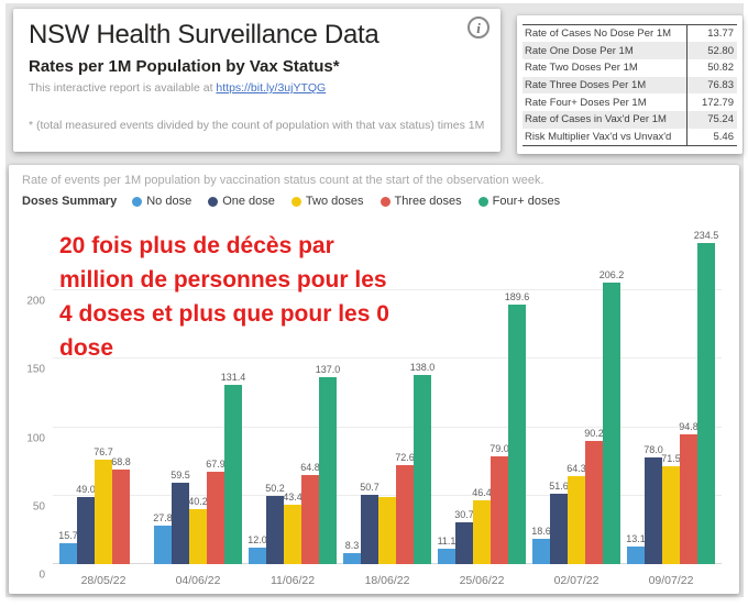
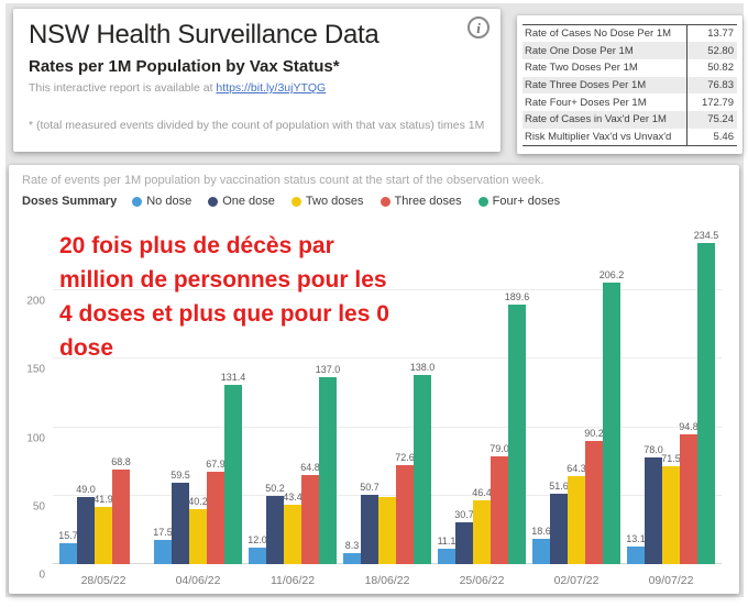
Two doses/28/05/22: 76.7 -> 41.9
No dose/04/06/22: 27.8 -> 17.5
